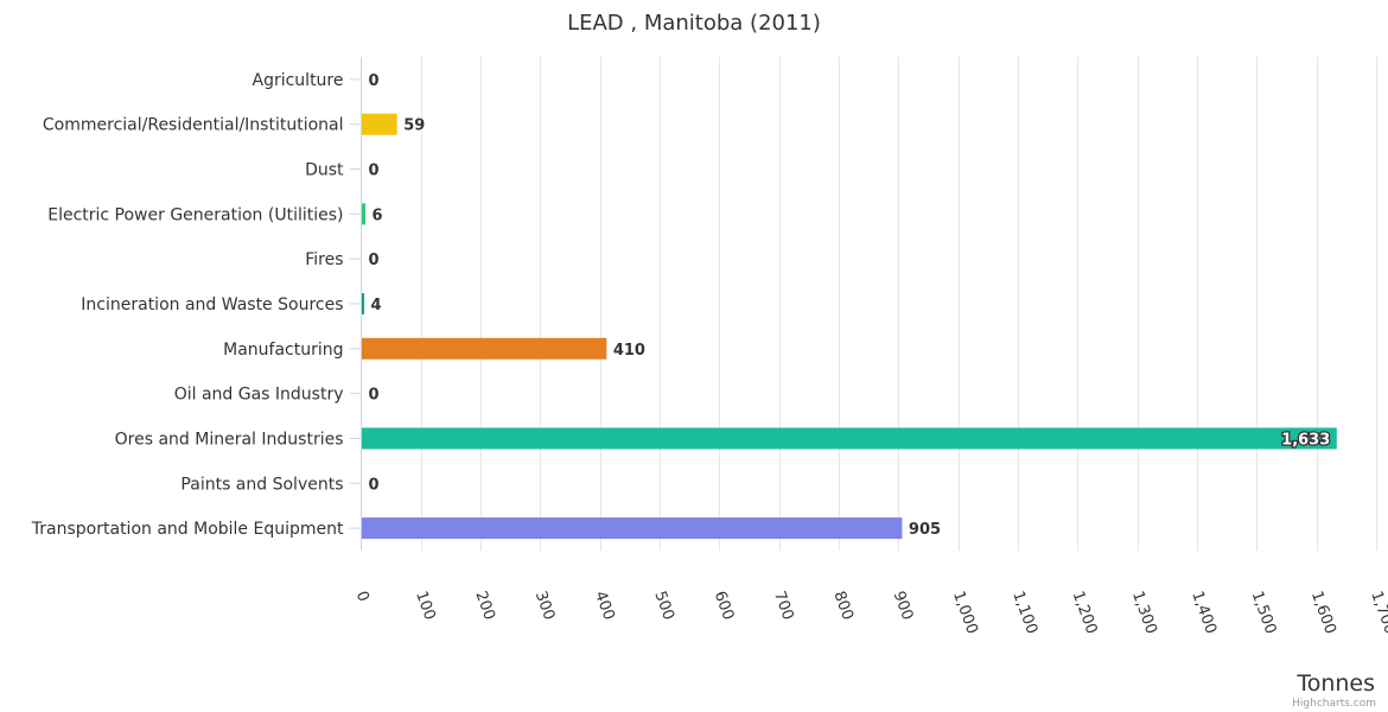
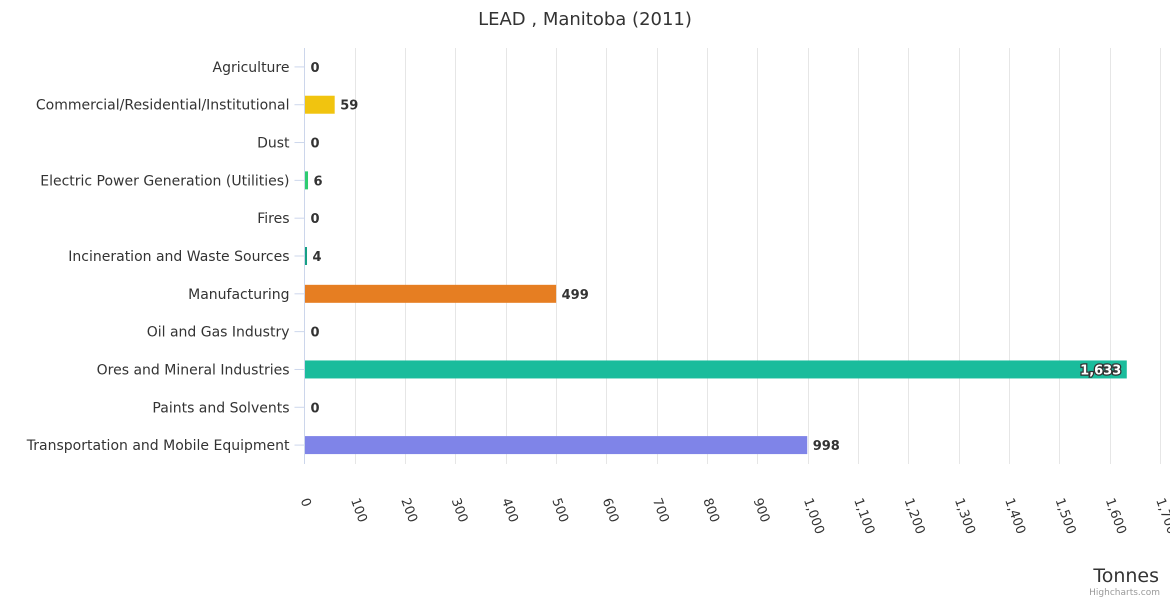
Manufacturing: 410 -> 499
Transportation and Mobile Equipment: 905 -> 998
